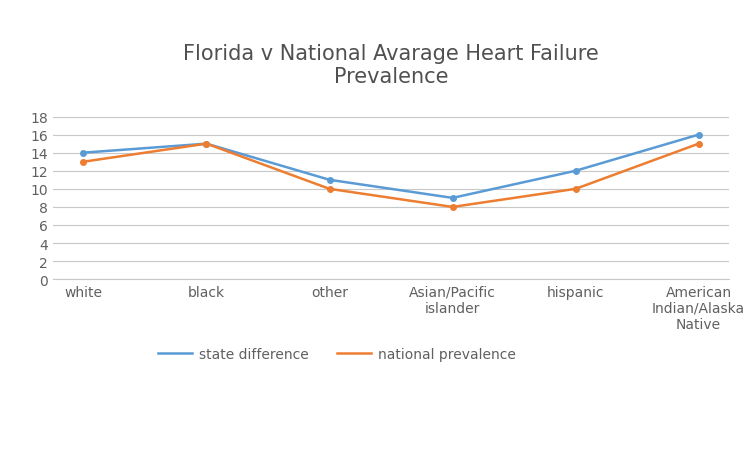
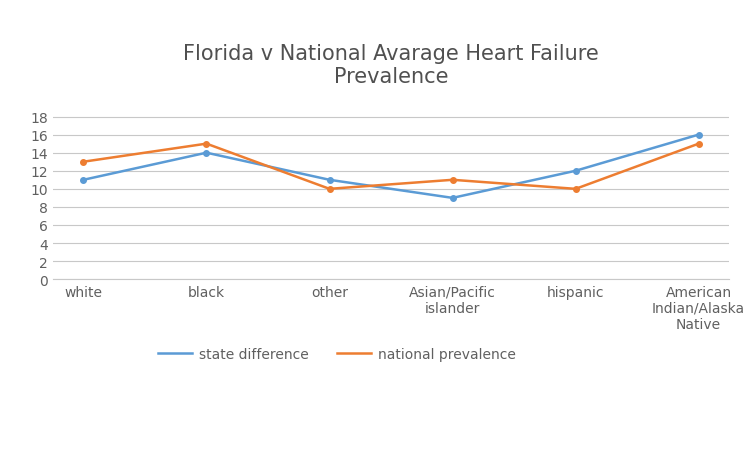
state difference/white: 14 -> 11
state difference/black: 15 -> 14
national prevalence/Asian/Pacific islander: 8 -> 11
